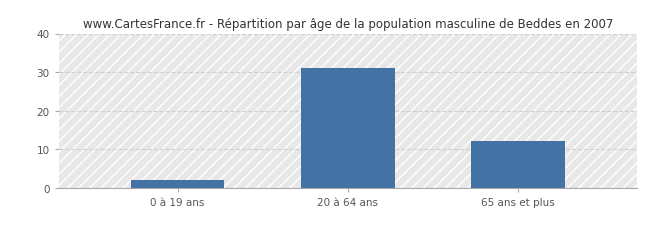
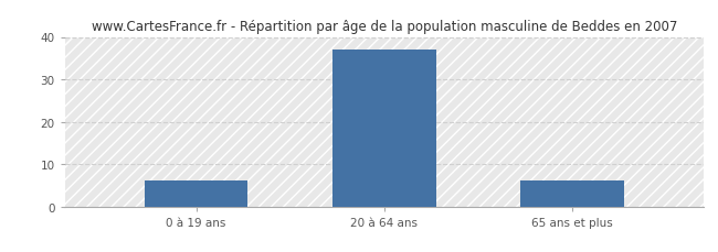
0 à 19 ans: 2 -> 6
20 à 64 ans: 31 -> 37
65 ans et plus: 12 -> 6
